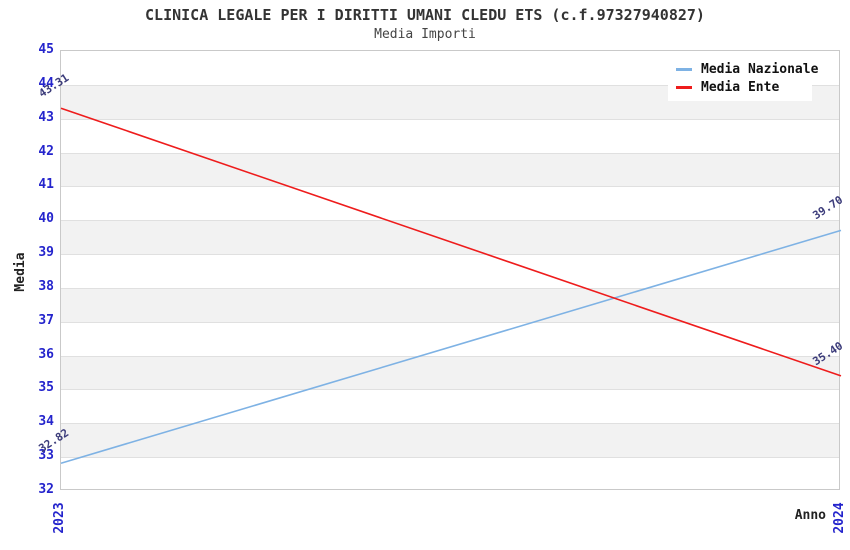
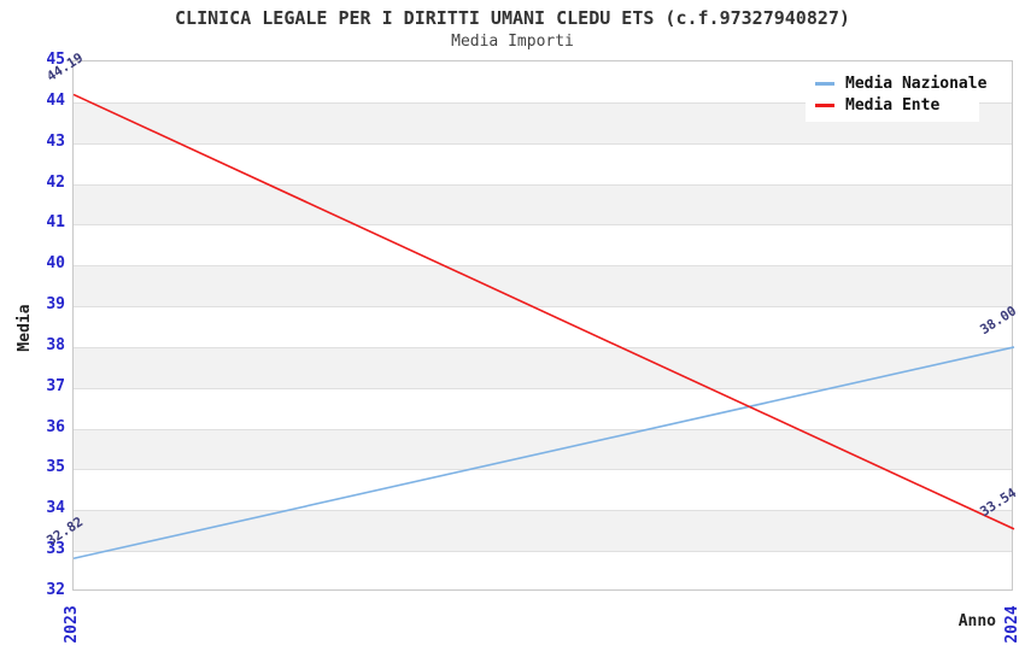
Media Ente/2023: 43.31 -> 44.19
Media Nazionale/2024: 39.70 -> 38.00
Media Ente/2024: 35.40 -> 33.54
